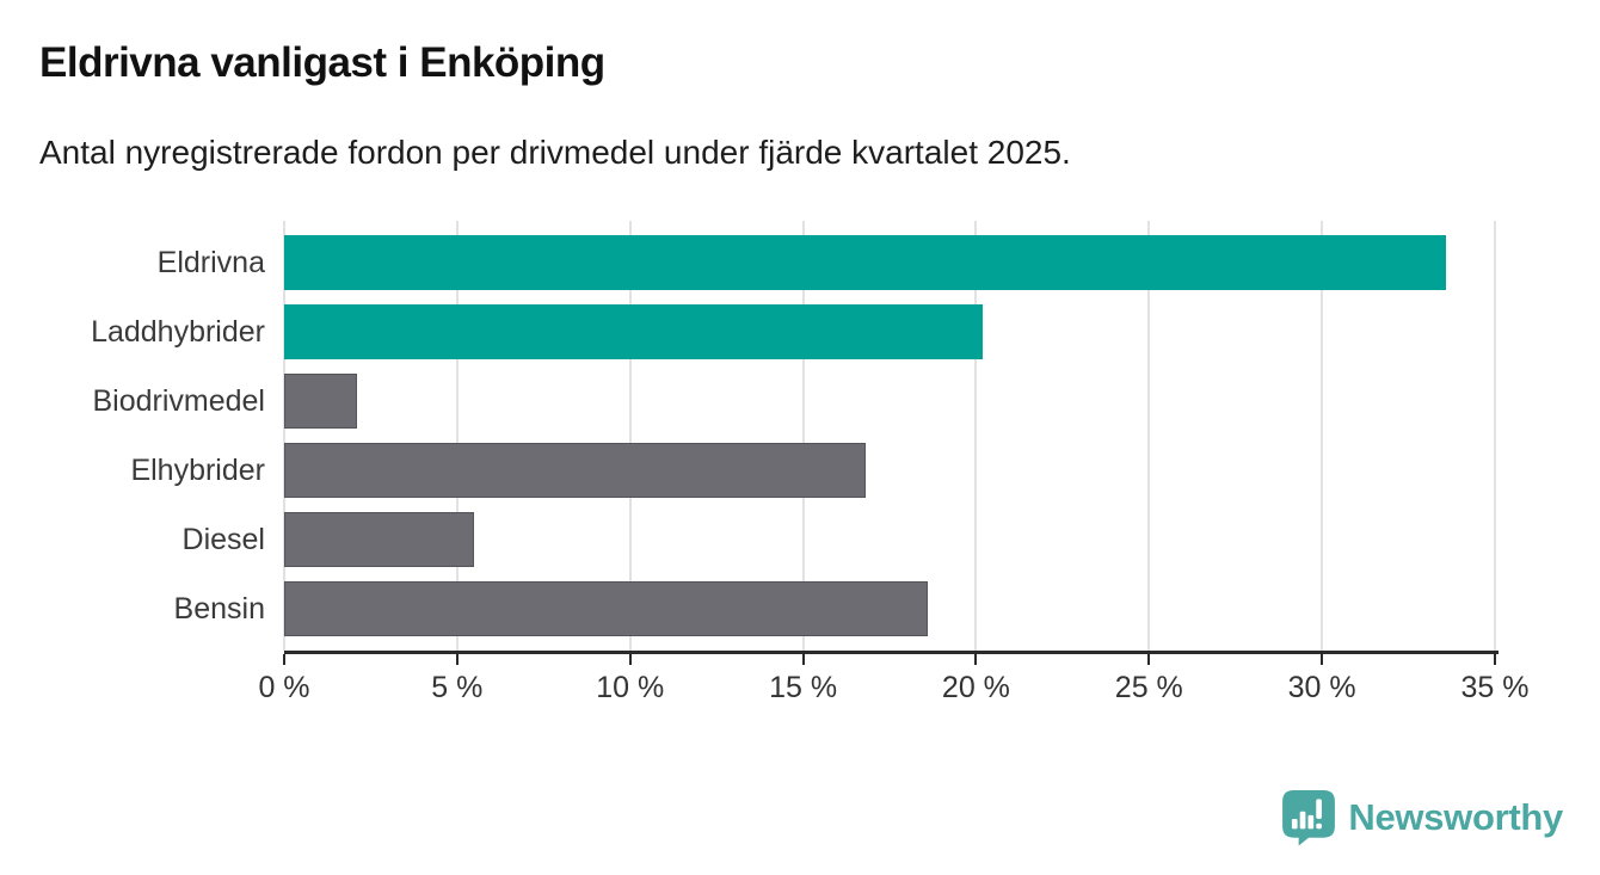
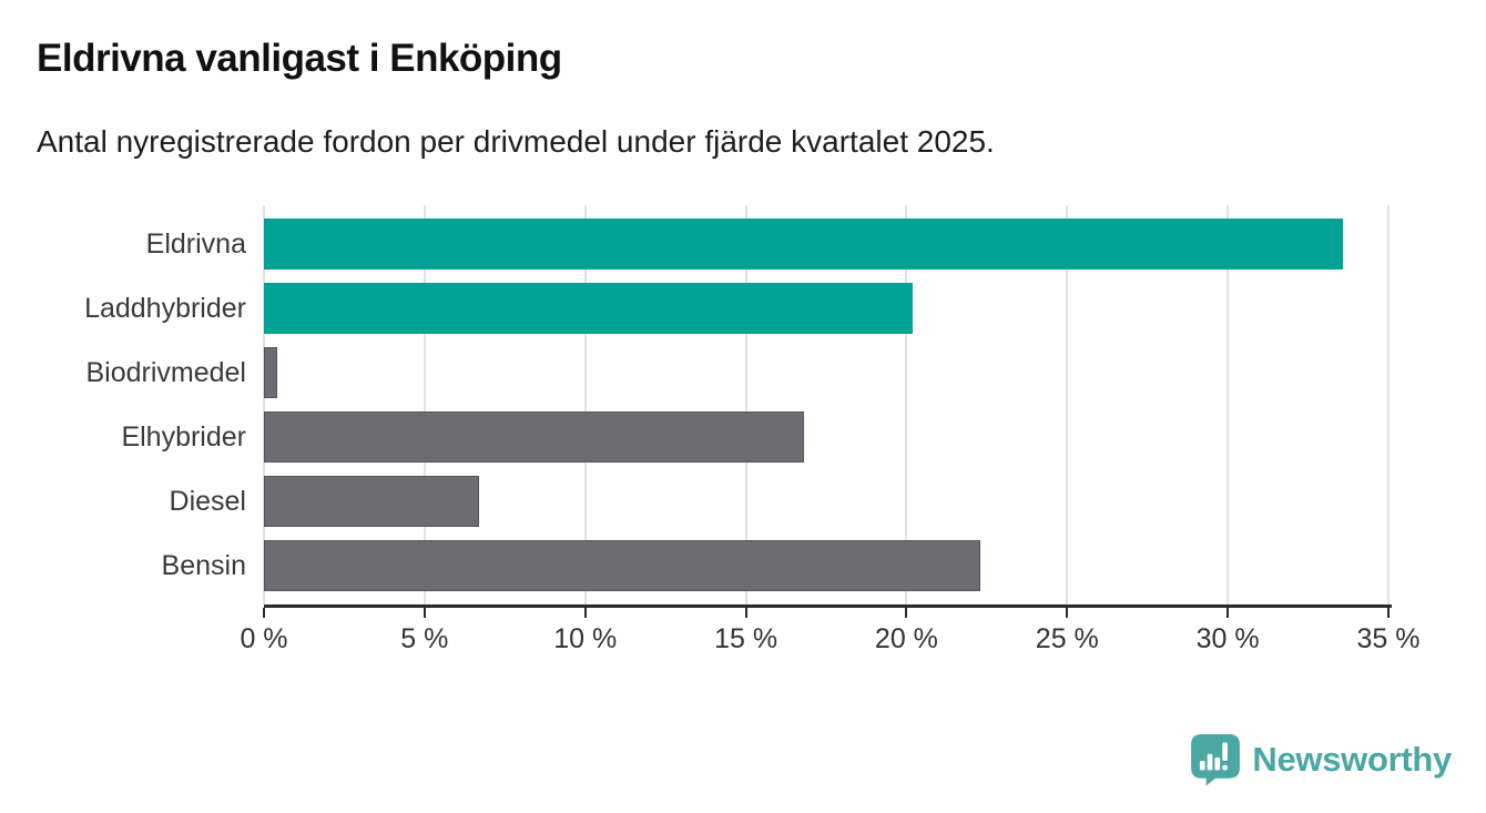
Biodrivmedel: 2.1% -> 0.4%
Diesel: 5.5% -> 6.7%
Bensin: 18.6% -> 22.3%
